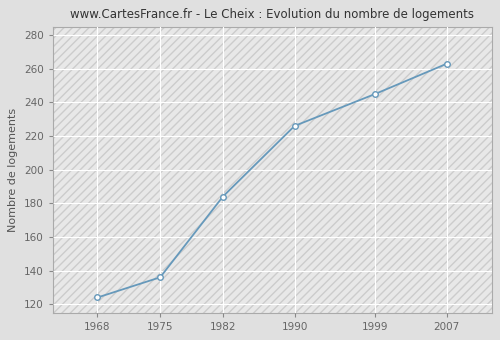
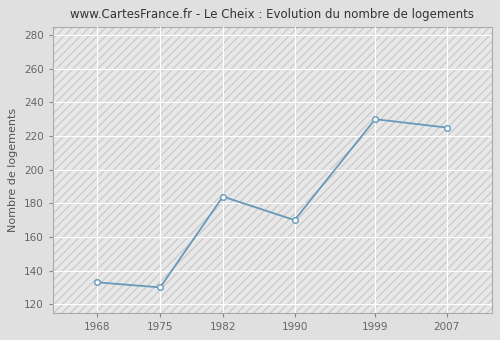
1968: 124 -> 133
1975: 136 -> 130
1990: 226 -> 170
1999: 245 -> 230
2007: 263 -> 225
